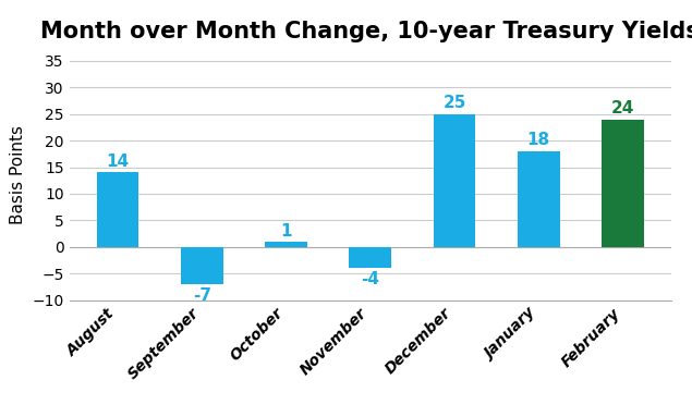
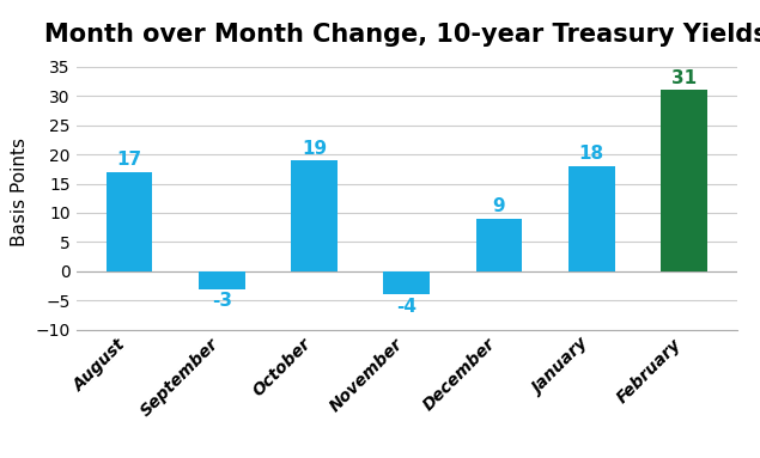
August: 14 -> 17
September: -7 -> -3
October: 1 -> 19
December: 25 -> 9
February: 24 -> 31
